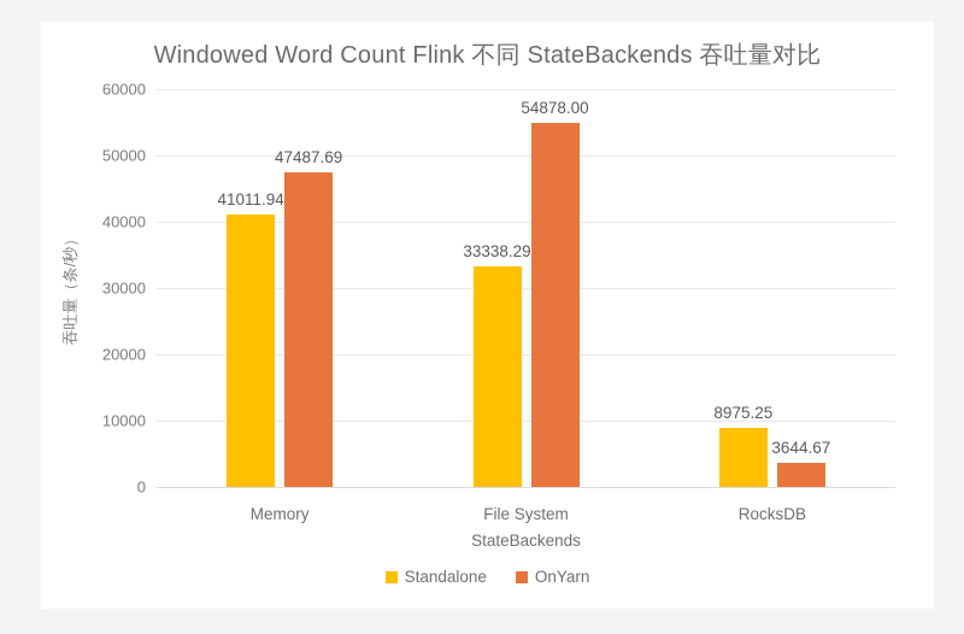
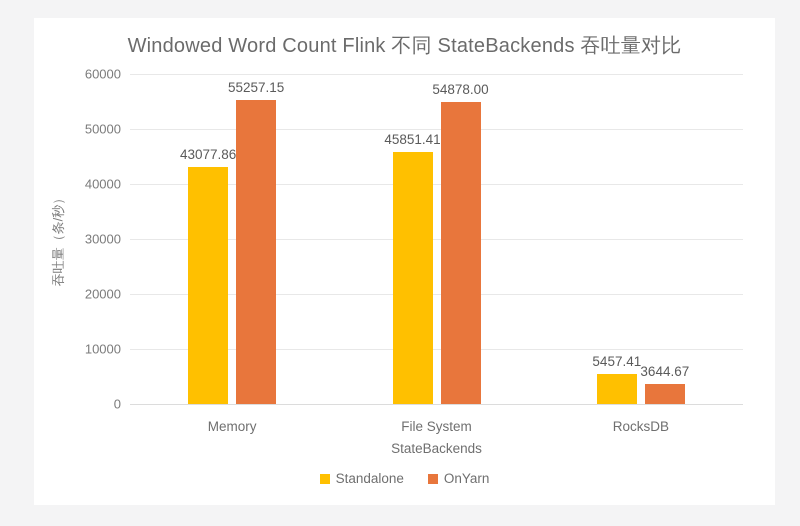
Standalone/Memory: 41011.94 -> 43077.86
OnYarn/Memory: 47487.69 -> 55257.15
Standalone/File System: 33338.29 -> 45851.41
Standalone/RocksDB: 8975.25 -> 5457.41
